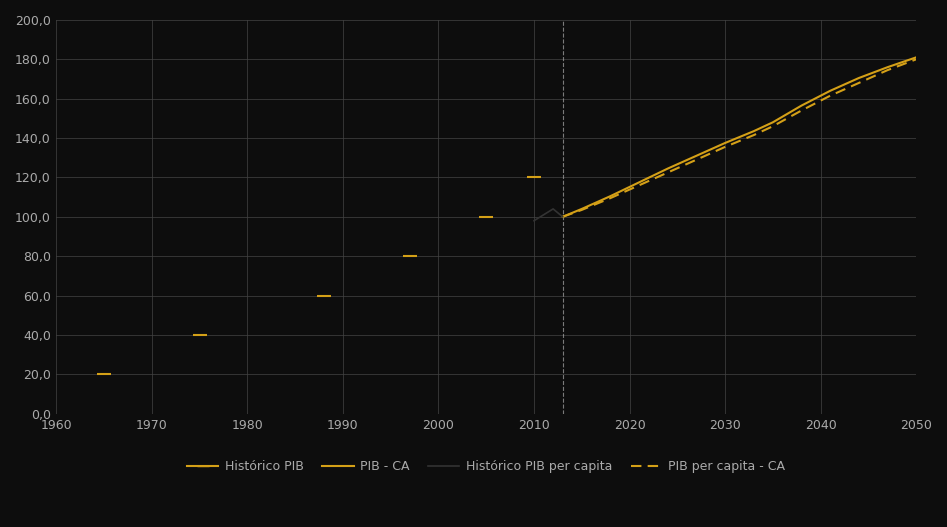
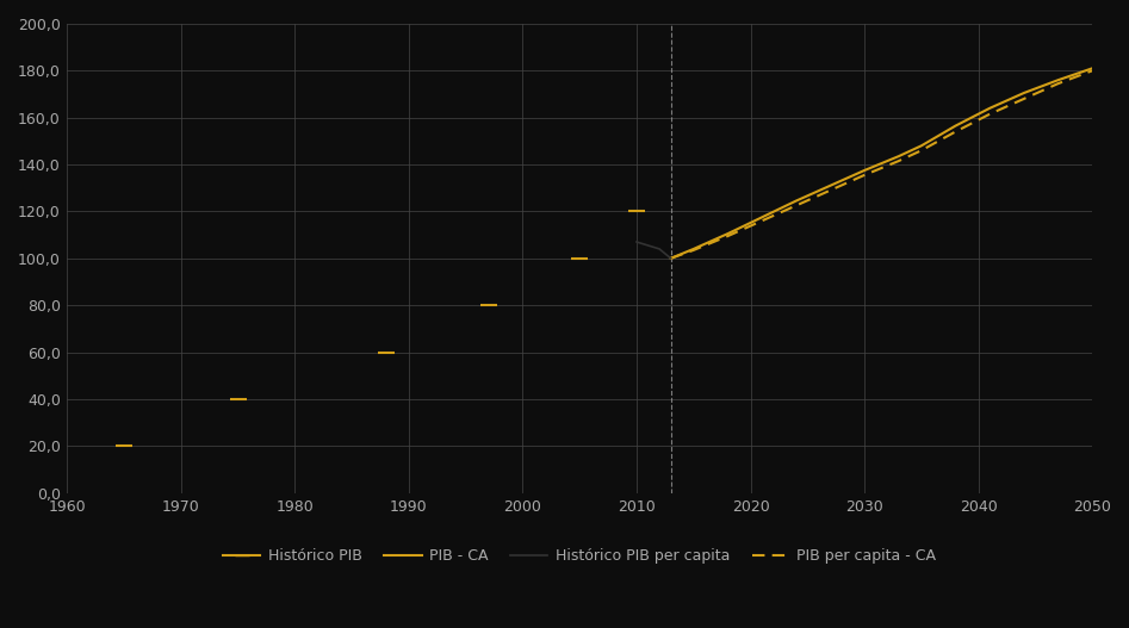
Histórico PIB per capita/2010: 98 -> 107
